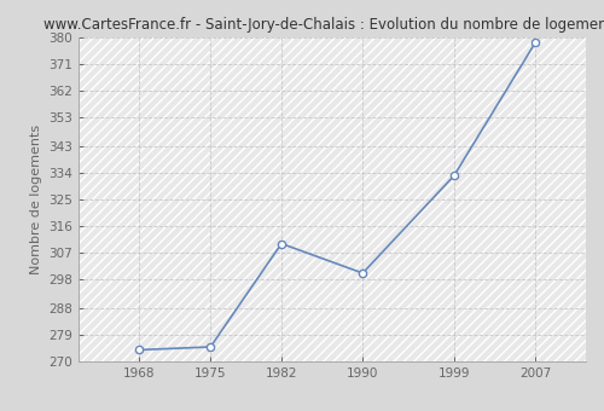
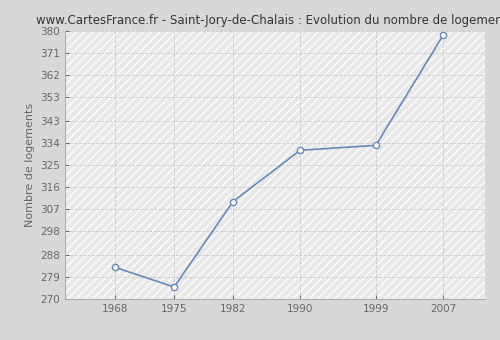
1968: 274 -> 283
1990: 300 -> 331
